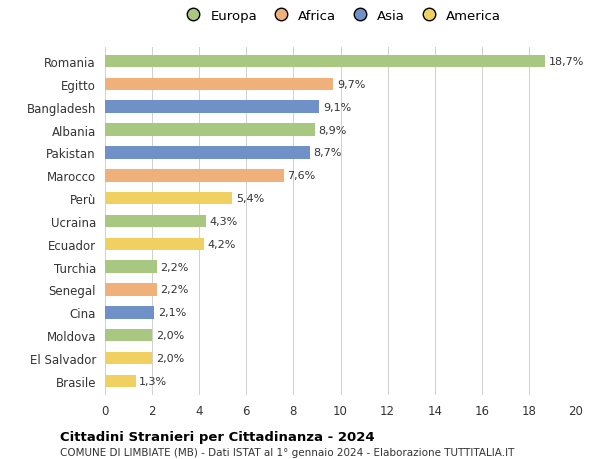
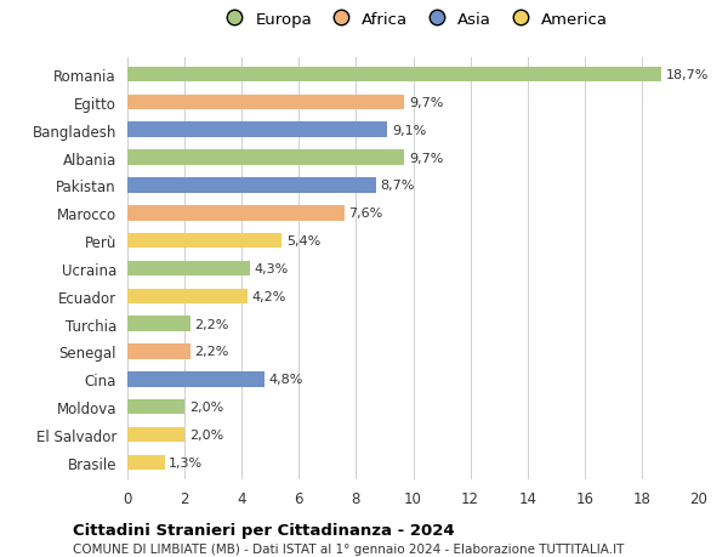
Albania: 8,9% -> 9,7%
Cina: 2,1% -> 4,8%
